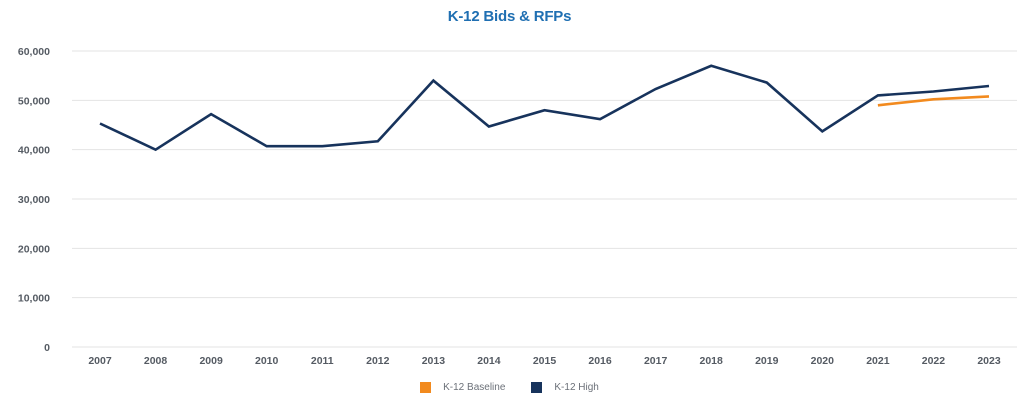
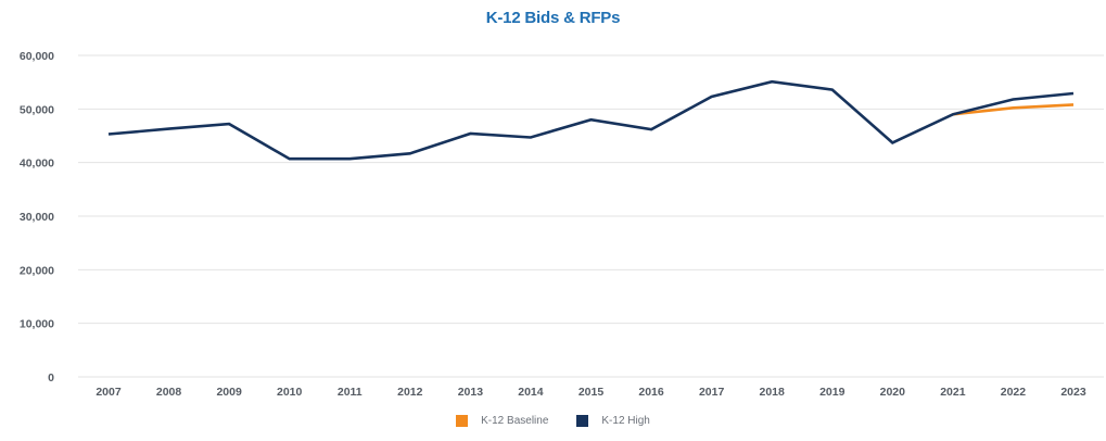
K-12 High/2008: 40000 -> 46000
K-12 High/2013: 54000 -> 45000
K-12 High/2018: 57000 -> 55000
K-12 High/2021: 51000 -> 49000
